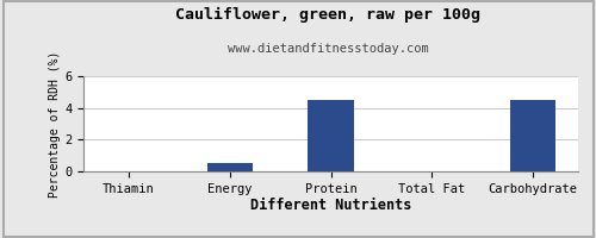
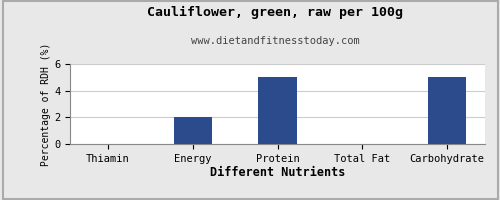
Energy: 0.5 -> 2.0
Protein: 4.5 -> 5.0
Carbohydrate: 4.5 -> 5.0
